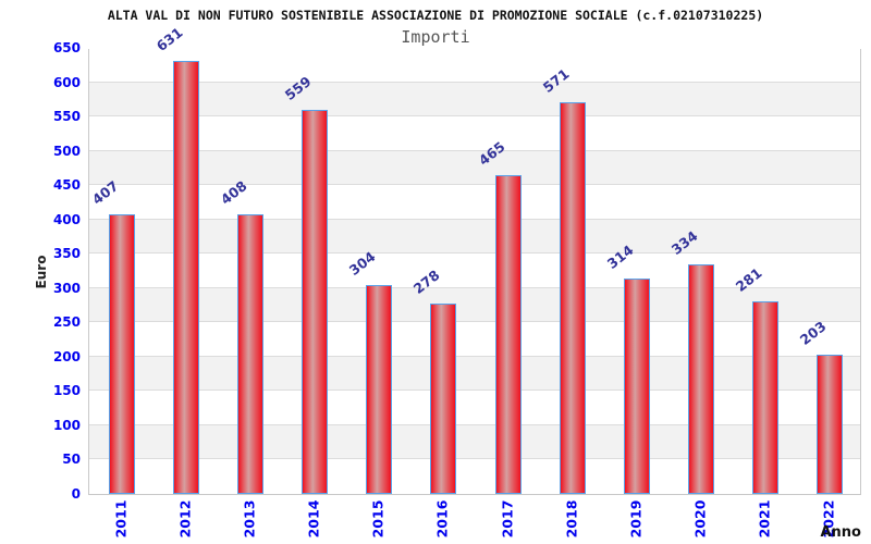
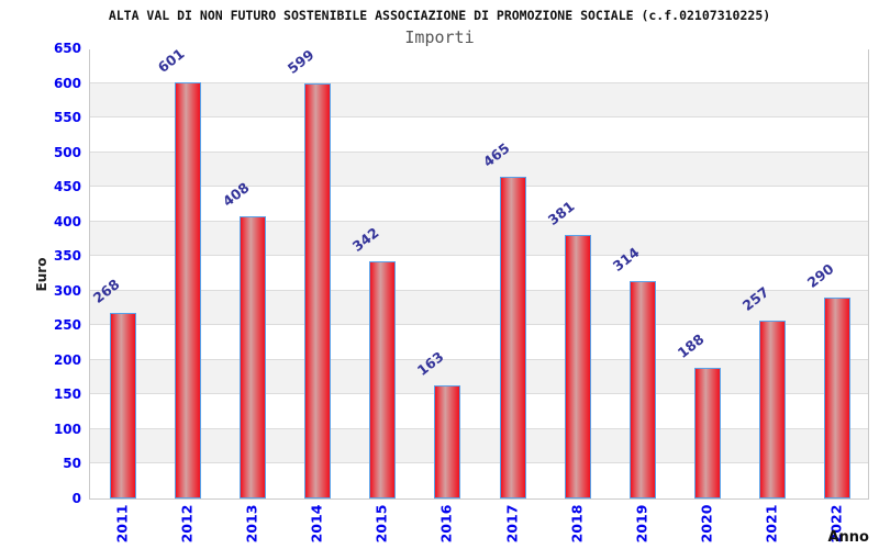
2011: 407 -> 268
2012: 631 -> 601
2014: 559 -> 599
2015: 304 -> 342
2016: 278 -> 163
2018: 571 -> 381
2020: 334 -> 188
2021: 281 -> 257
2022: 203 -> 290
